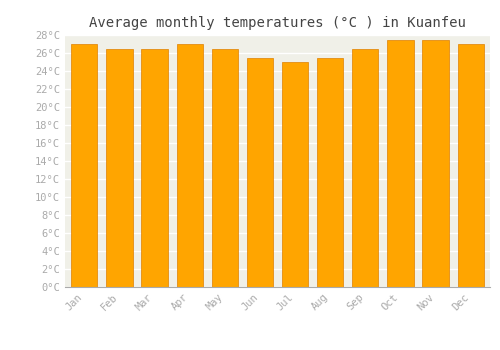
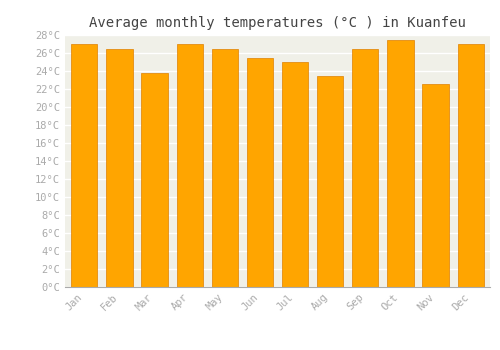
Mar: 26.5°C -> 23.8°C
Aug: 25.5°C -> 23.4°C
Nov: 27.5°C -> 22.6°C
